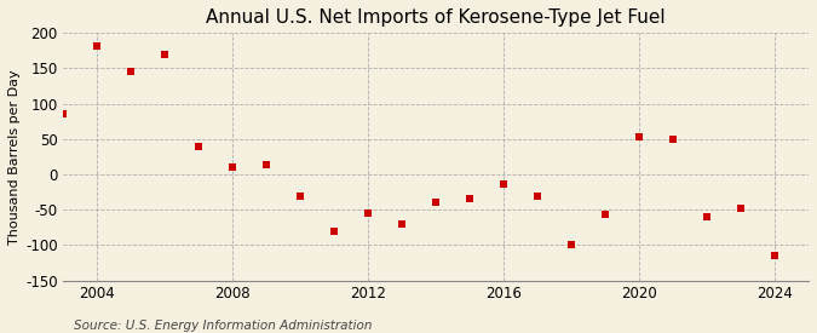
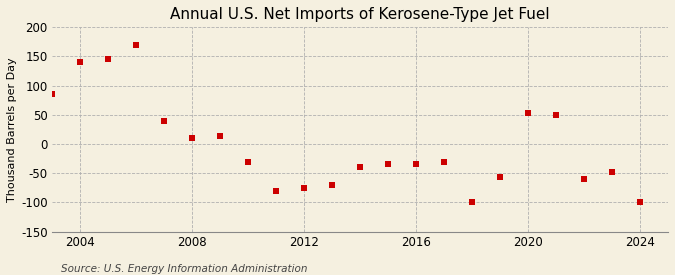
2004: 182 -> 140
2012: -54 -> -75
2016: -14 -> -35
2024: -114 -> -100
